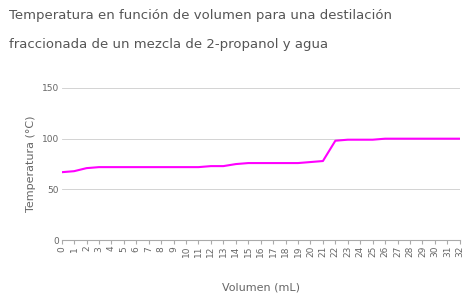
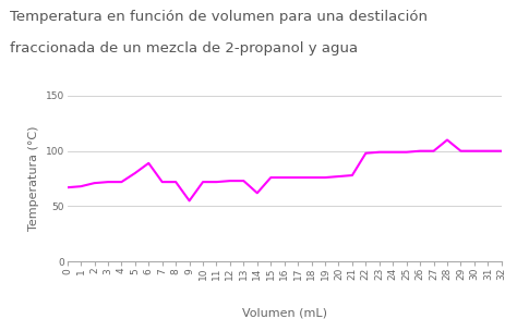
5: 72 -> 80
6: 72 -> 89
9: 72 -> 55
14: 75 -> 62
28: 100 -> 110
